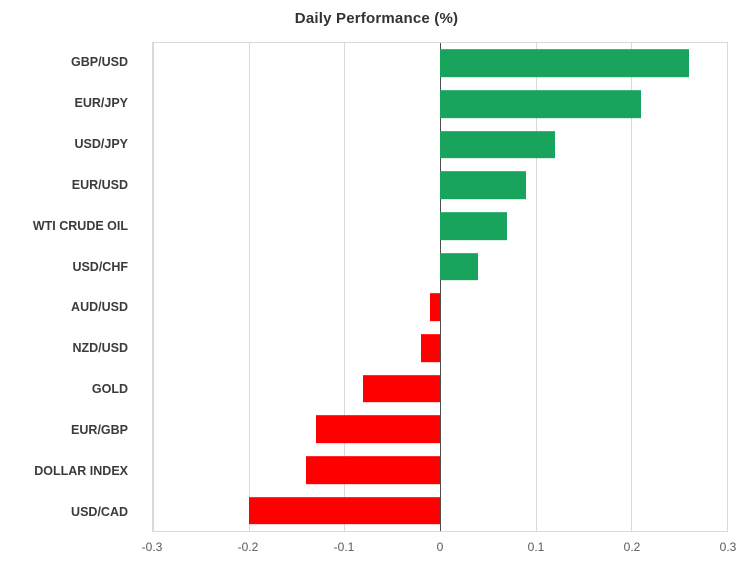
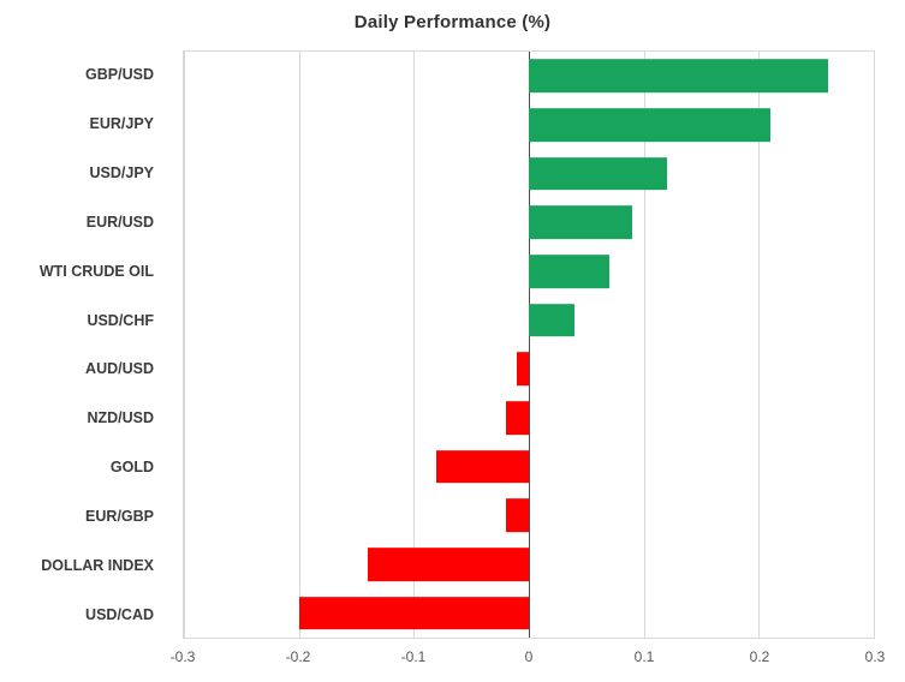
EUR/GBP: -0.13 -> -0.02
